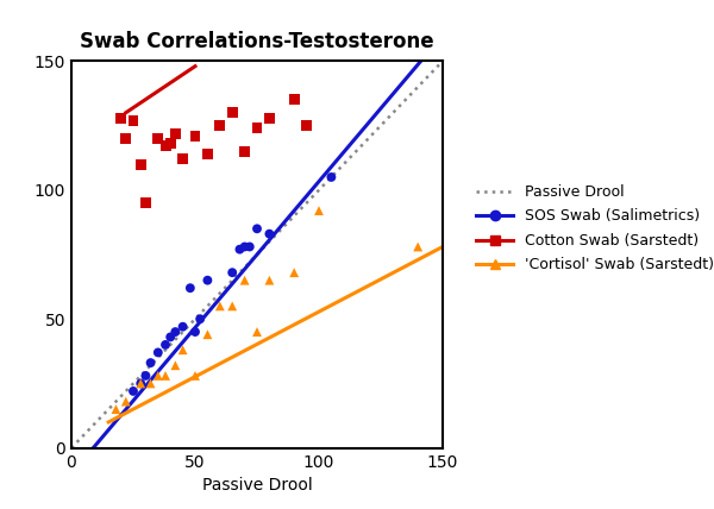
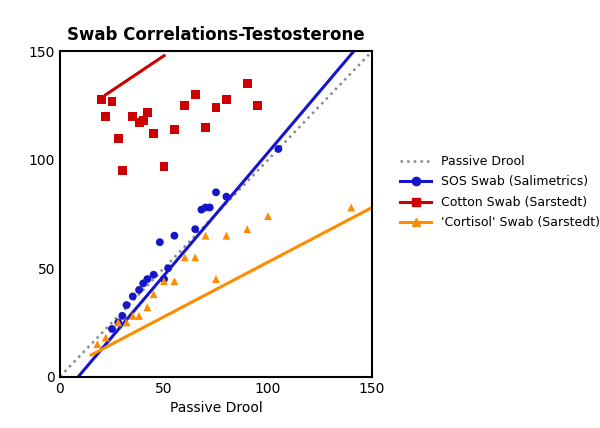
Cotton Swab (Sarstedt)/50: 121 -> 97
'Cortisol' Swab (Sarstedt)/50: 28 -> 44
'Cortisol' Swab (Sarstedt)/100: 92 -> 74
